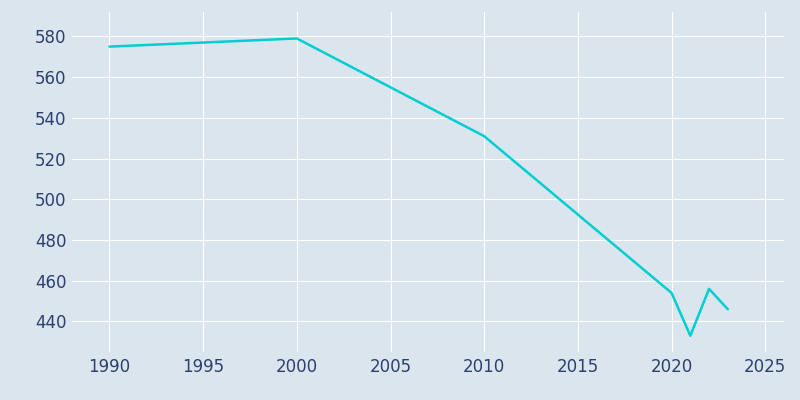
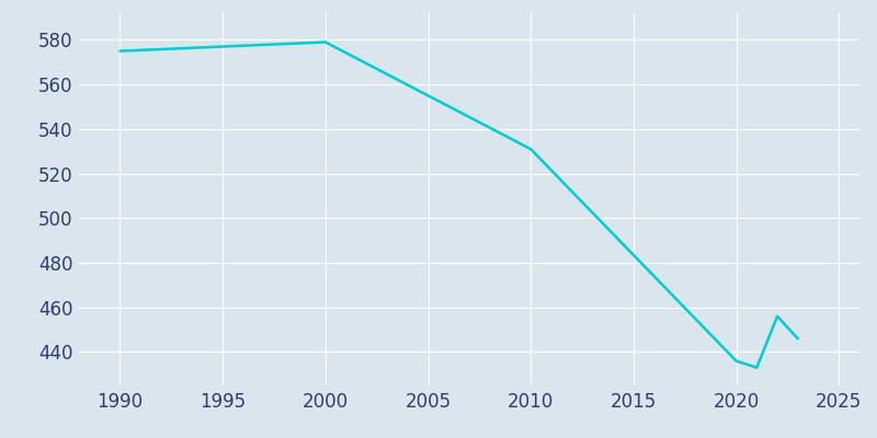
2020: 454 -> 436
